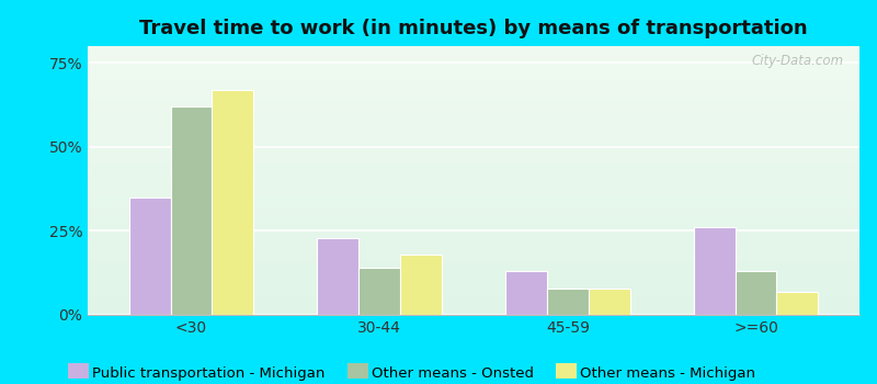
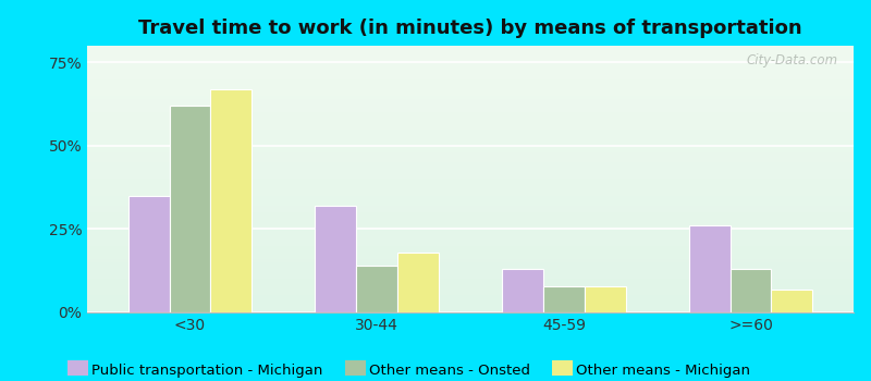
Public transportation - Michigan/30-44: 23% -> 32%
